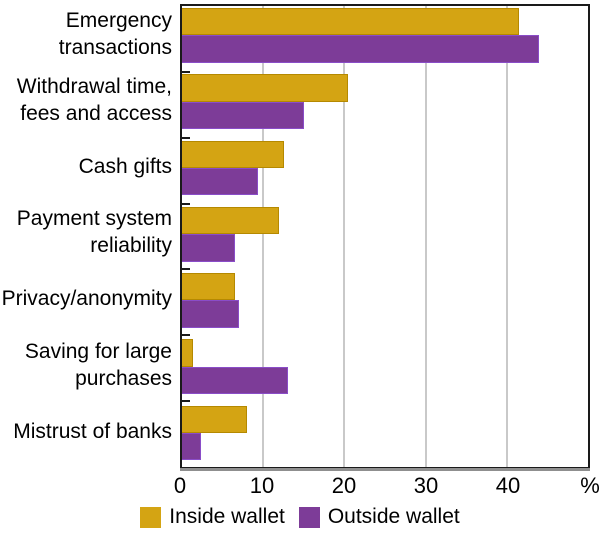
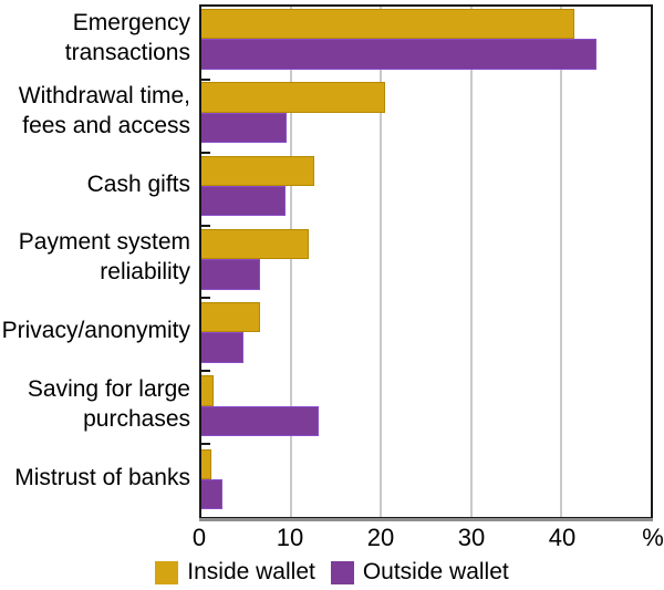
Outside wallet/Withdrawal time, fees and access: 15 -> 10
Outside wallet/Privacy/anonymity: 7 -> 5
Inside wallet/Mistrust of banks: 8 -> 1
